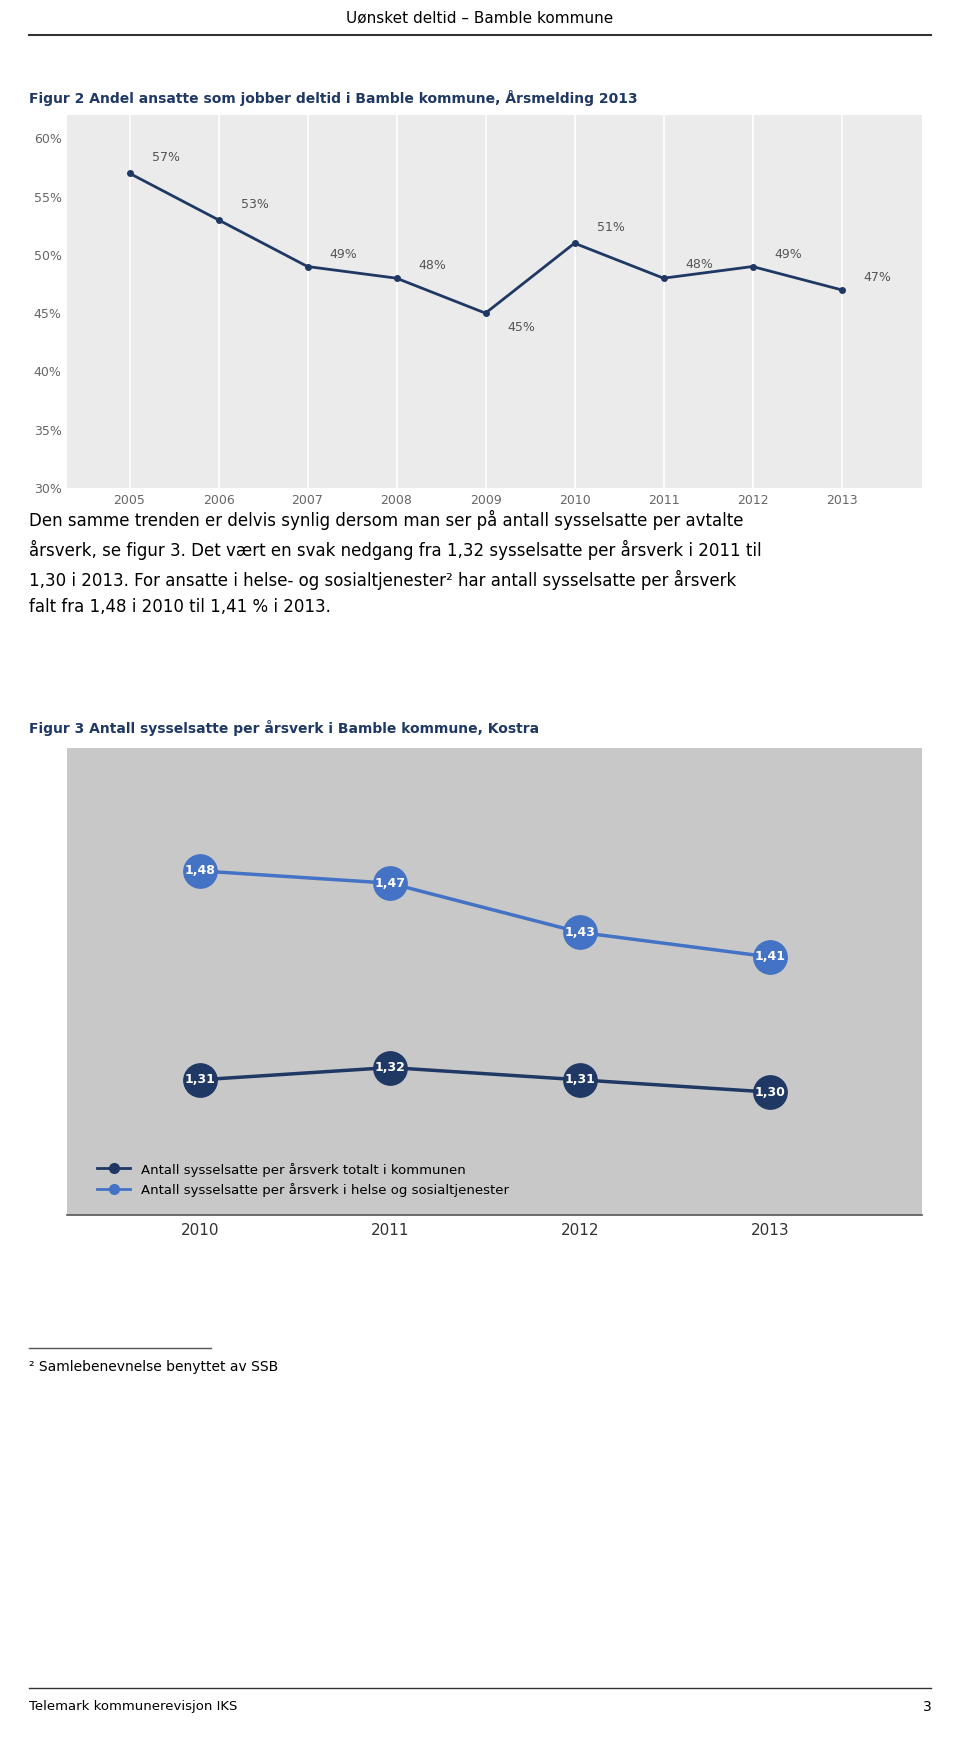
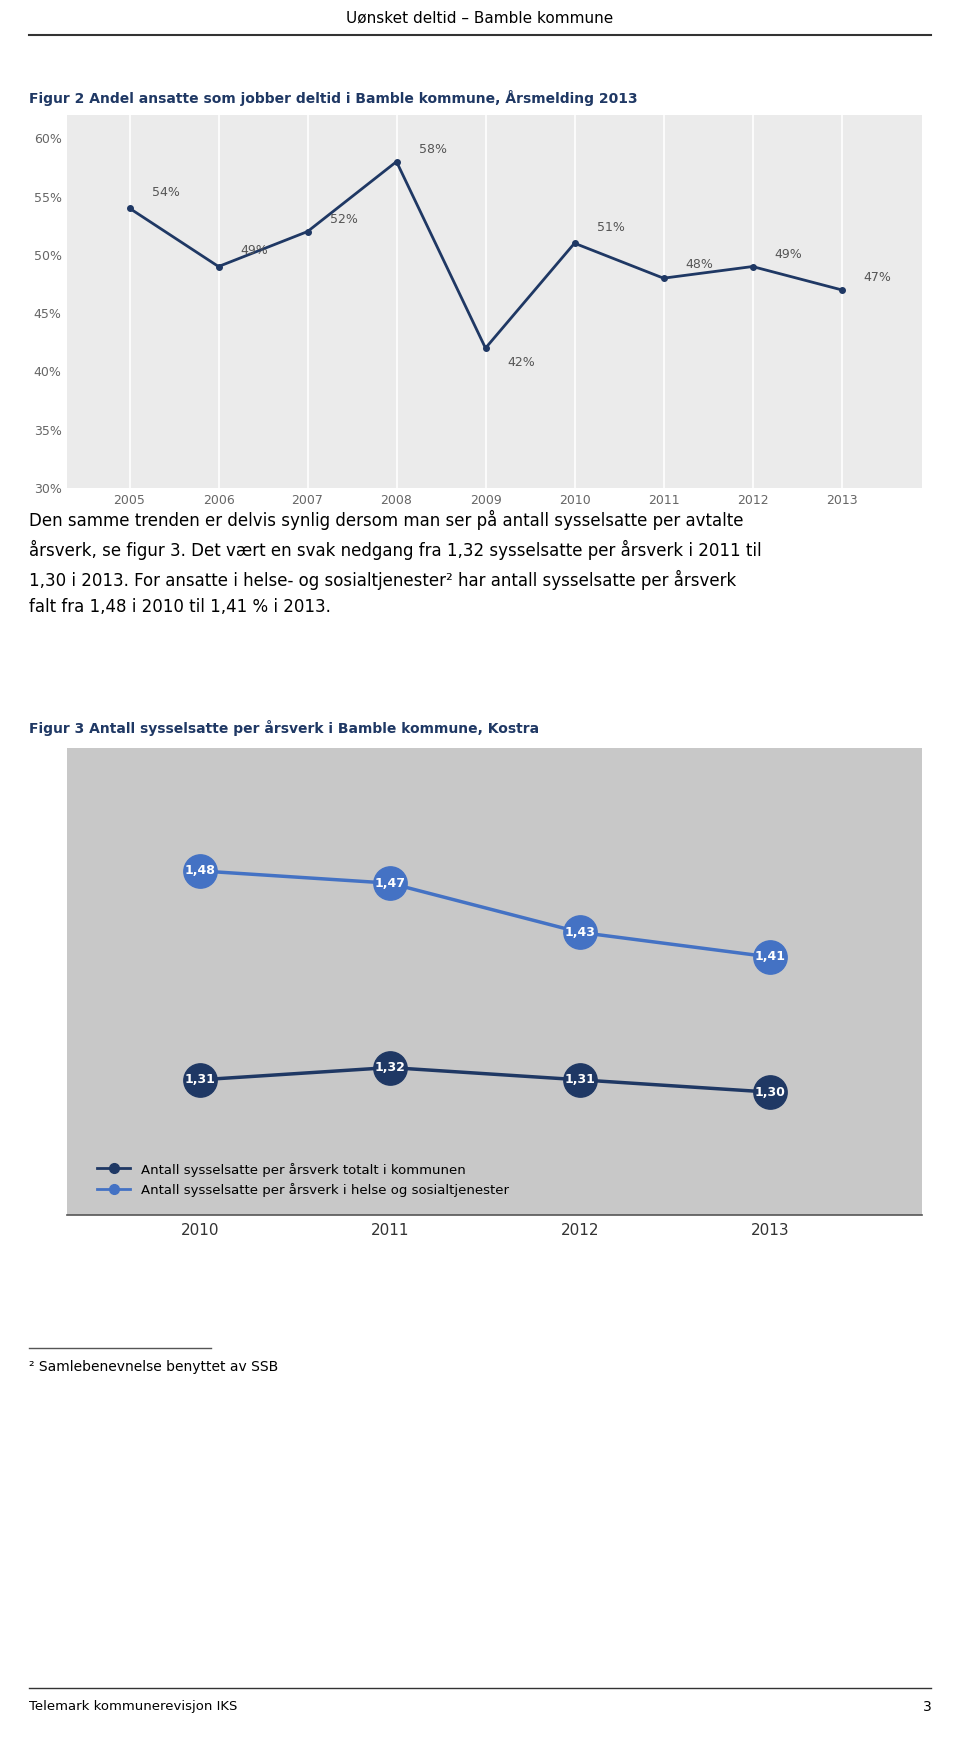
2005: 57% -> 54%
2006: 53% -> 49%
2007: 49% -> 52%
2008: 48% -> 58%
2009: 45% -> 42%
